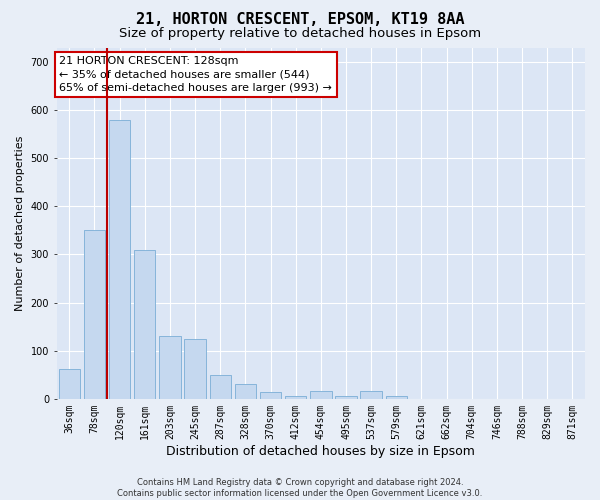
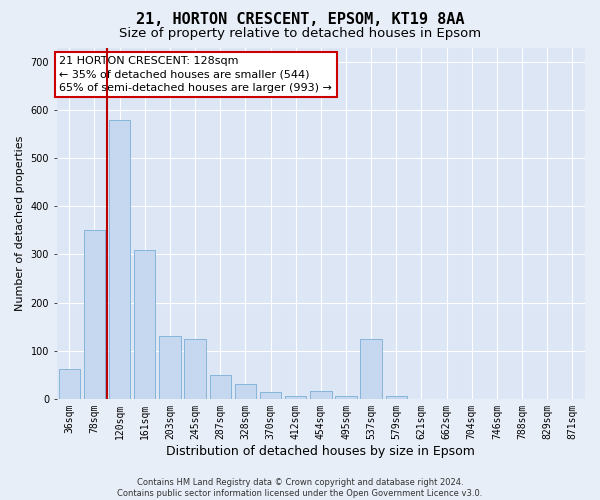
537sqm: 17 -> 125
